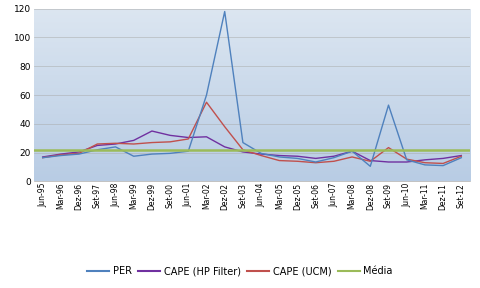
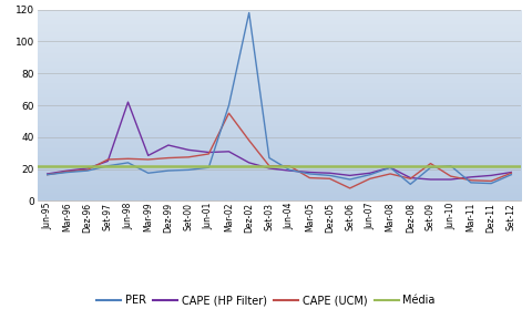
CAPE (HP Filter)/Jun-98: 26 -> 62
CAPE (UCM)/Jun-04: 18 -> 22
CAPE (UCM)/Set-06: 13 -> 8
PER/Set-09: 53 -> 21
PER/Jun-10: 15 -> 22
